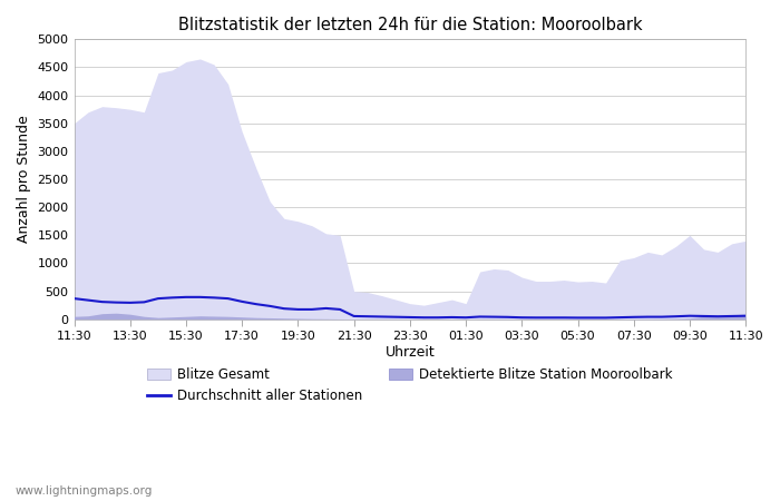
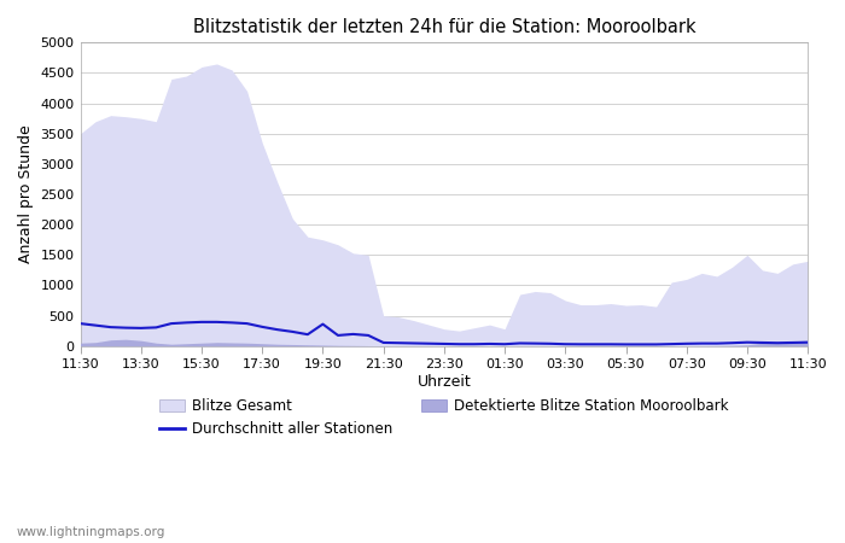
Durchschnitt aller Stationen/19:30: 180 -> 360
